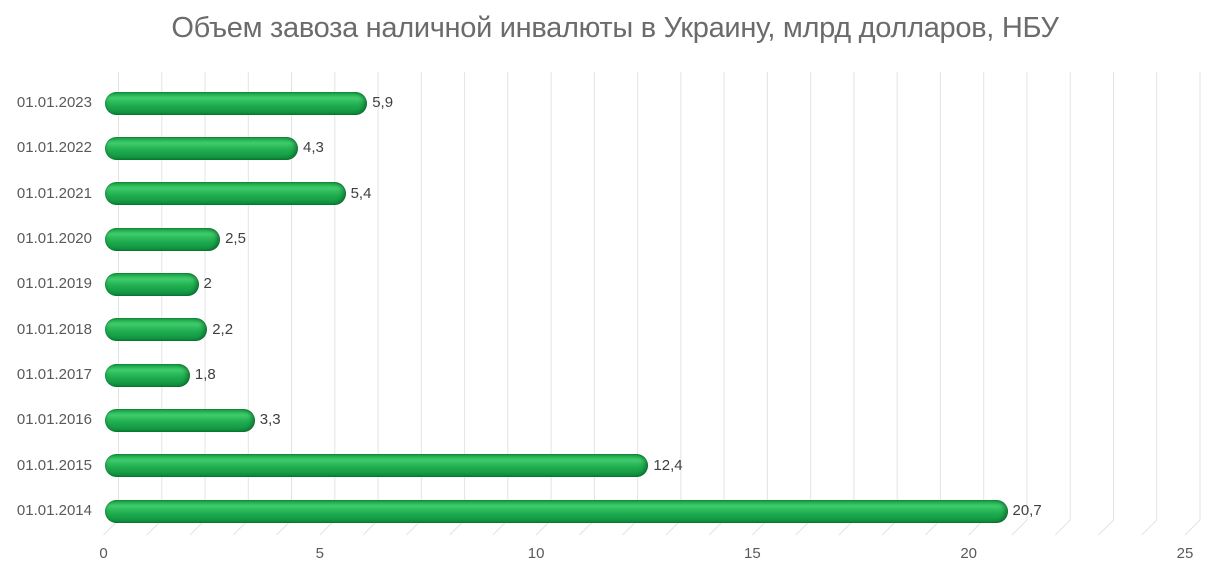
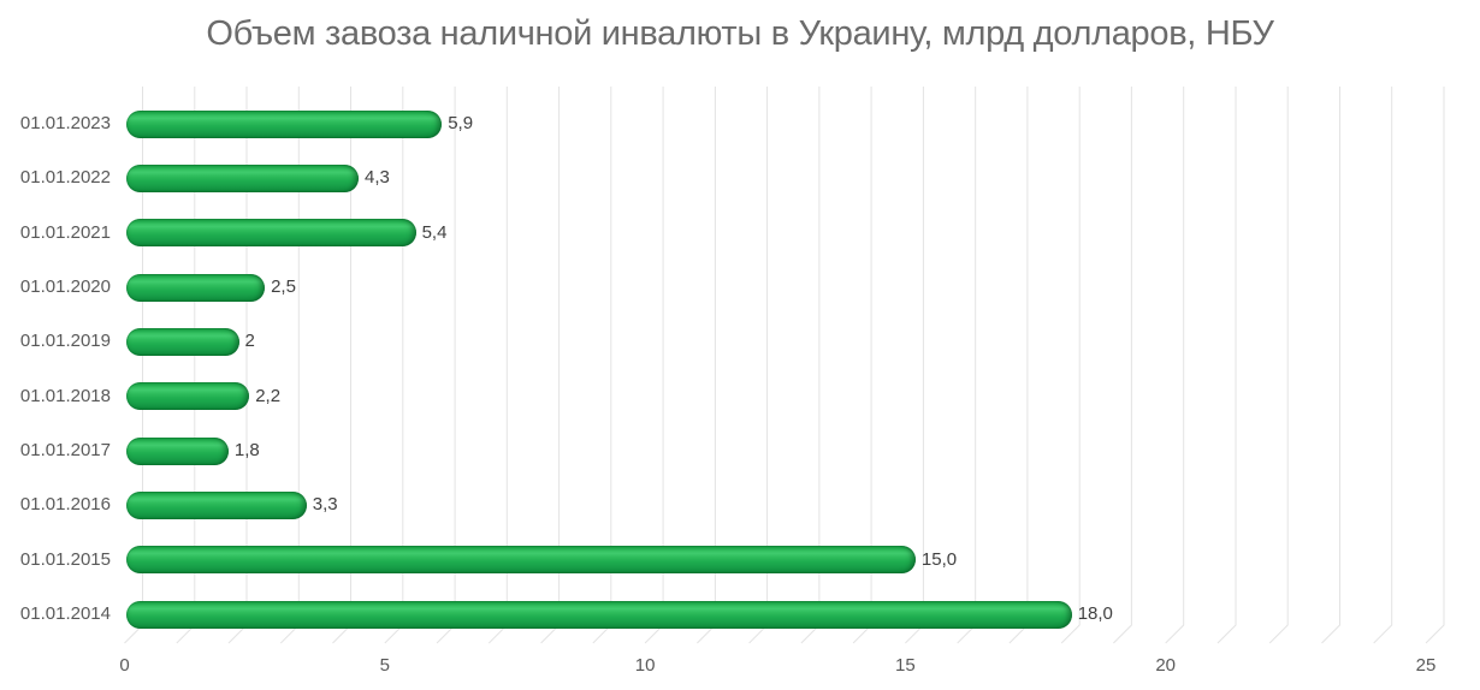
01.01.2015: 12,4 -> 15,0
01.01.2014: 20,7 -> 18,0
